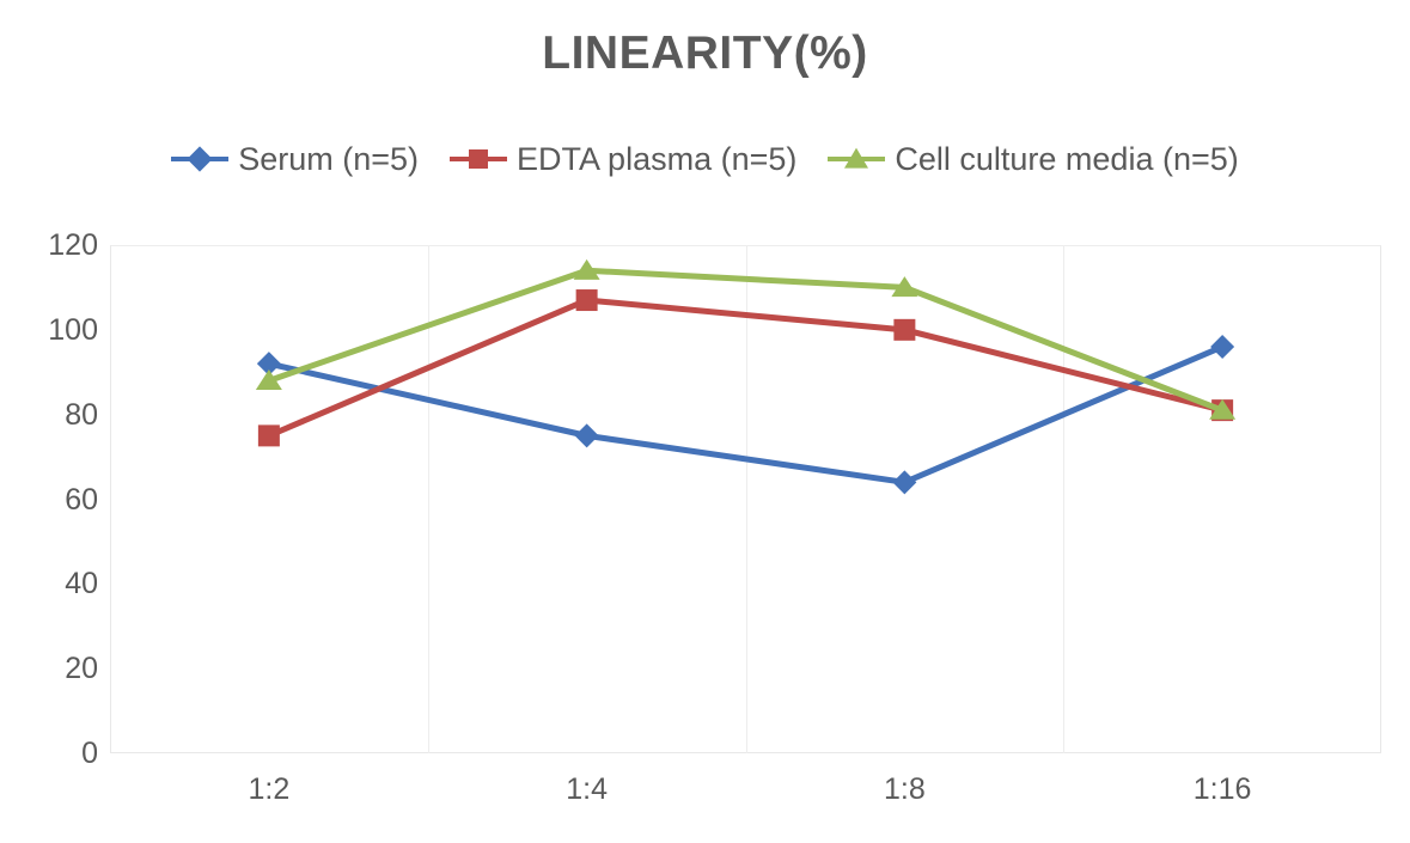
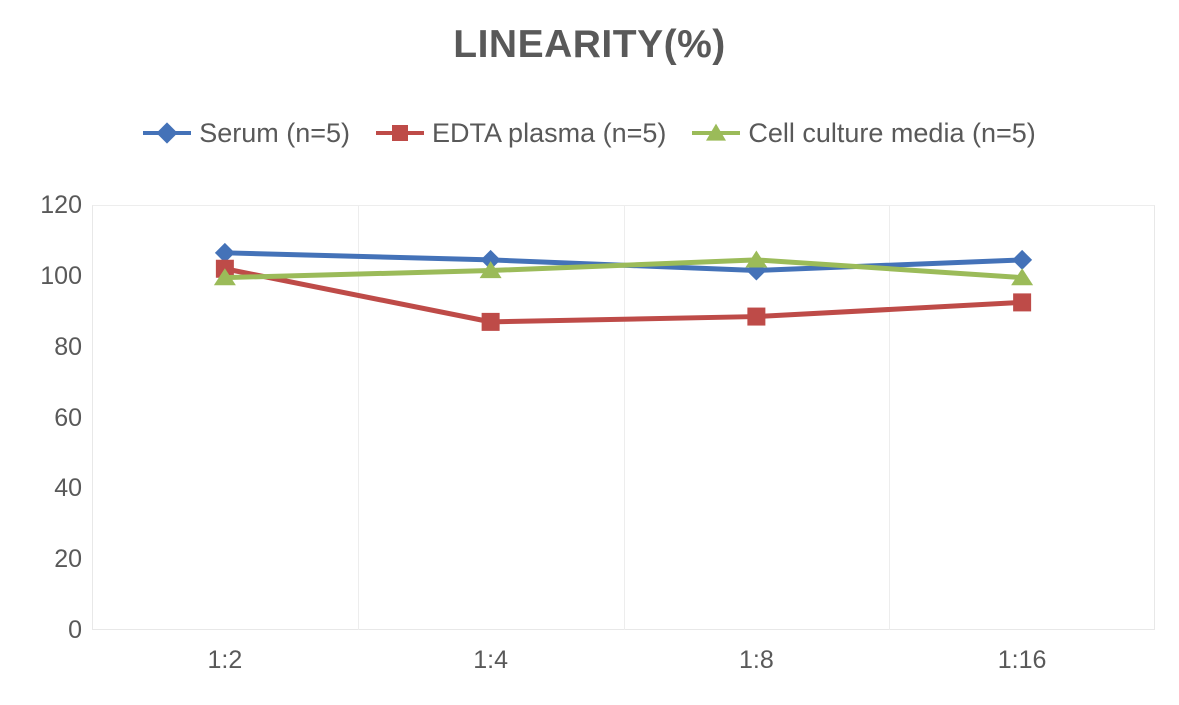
Serum (n=5)/1:2: 92 -> 106
EDTA plasma (n=5)/1:2: 75 -> 102
Cell culture media (n=5)/1:2: 88 -> 100
Serum (n=5)/1:4: 75 -> 104
EDTA plasma (n=5)/1:4: 107 -> 87
Cell culture media (n=5)/1:4: 114 -> 102
Serum (n=5)/1:8: 64 -> 102
EDTA plasma (n=5)/1:8: 100 -> 88
Cell culture media (n=5)/1:8: 110 -> 104
Serum (n=5)/1:16: 96 -> 104
EDTA plasma (n=5)/1:16: 81 -> 92
Cell culture media (n=5)/1:16: 81 -> 100
